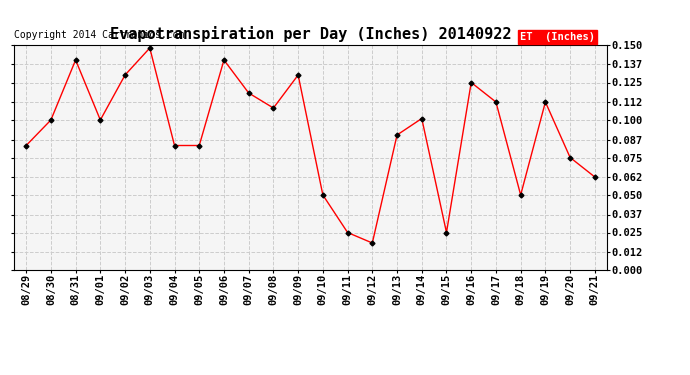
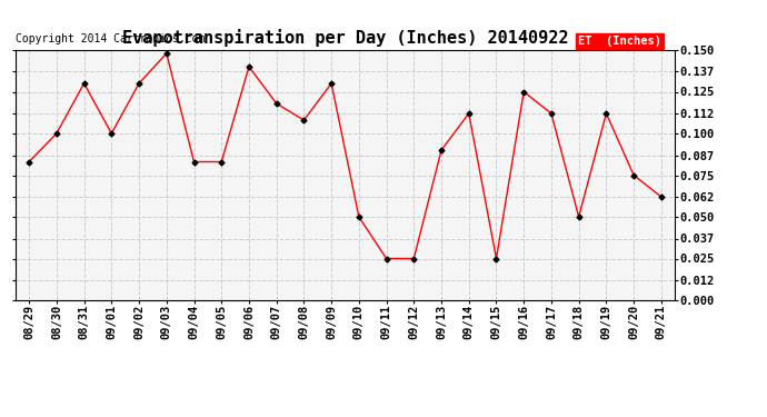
08/31: 0.140 -> 0.130
09/12: 0.018 -> 0.025
09/14: 0.101 -> 0.112
